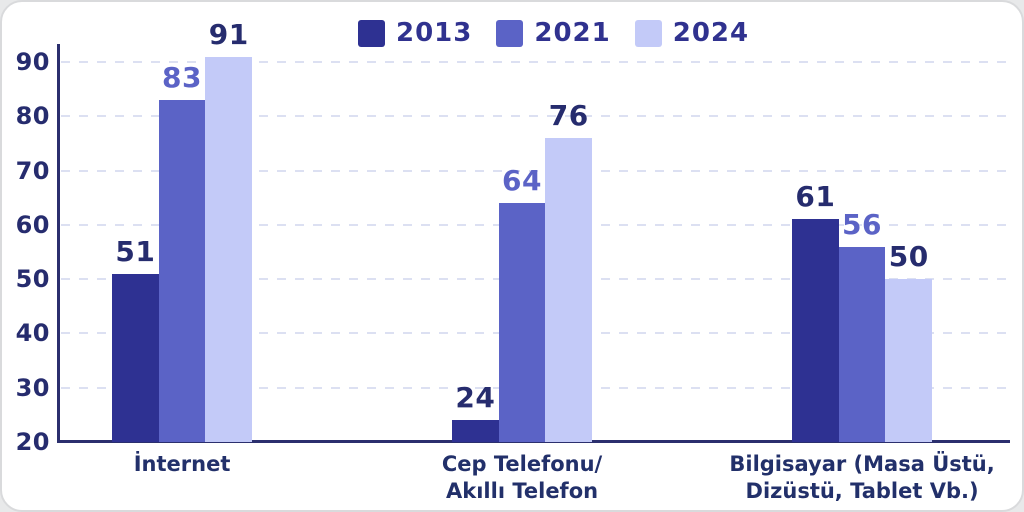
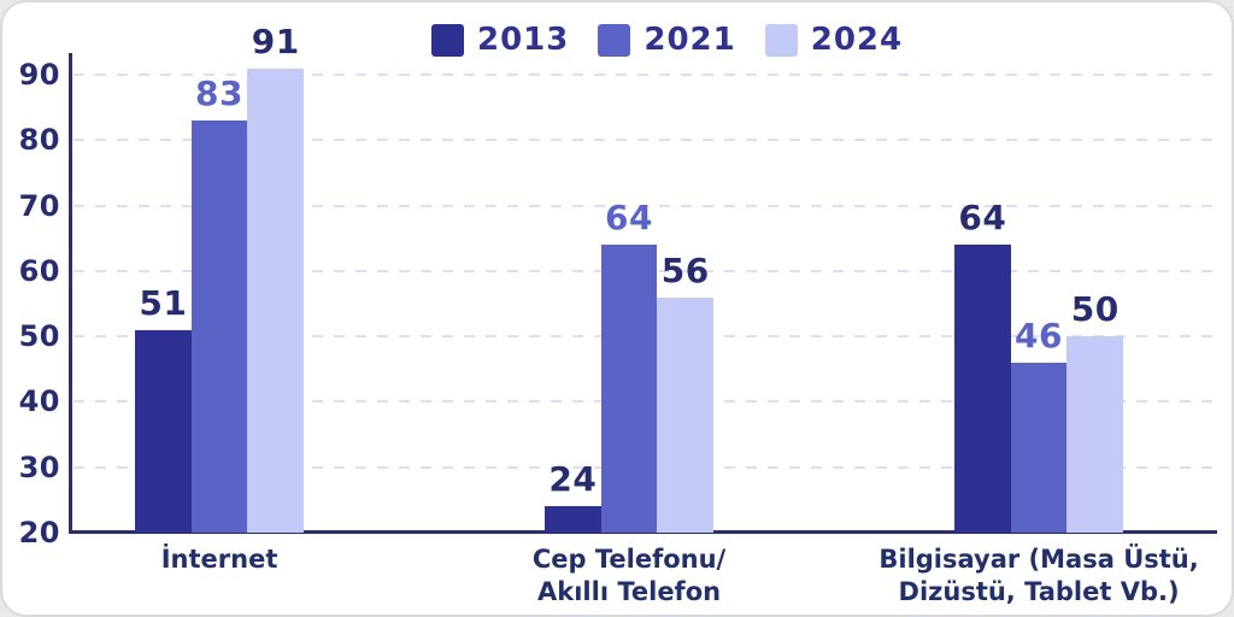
2024/Cep Telefonu/ Akıllı Telefon: 76 -> 56
2013/Bilgisayar (Masa Üstü, Dizüstü, Tablet Vb.): 61 -> 64
2021/Bilgisayar (Masa Üstü, Dizüstü, Tablet Vb.): 56 -> 46
